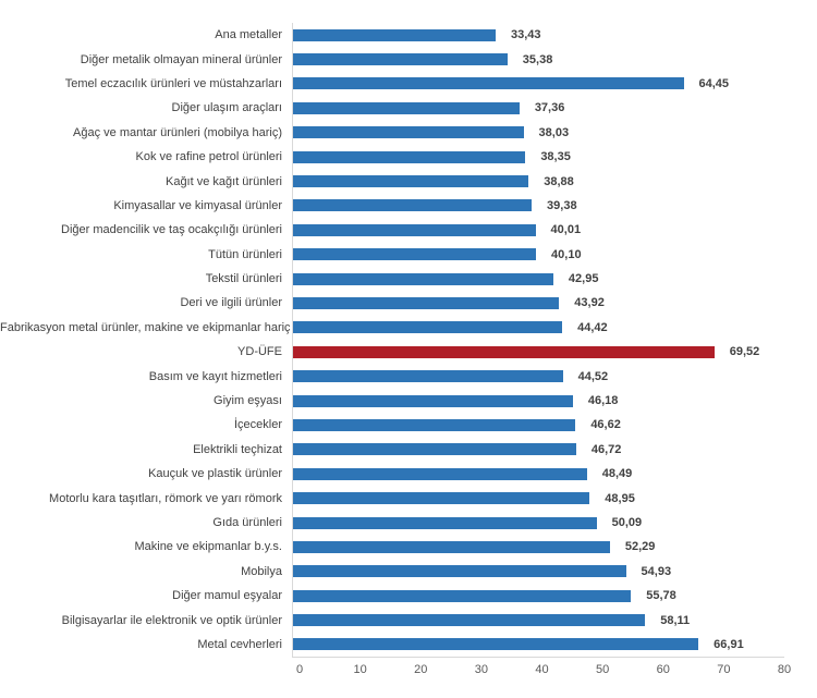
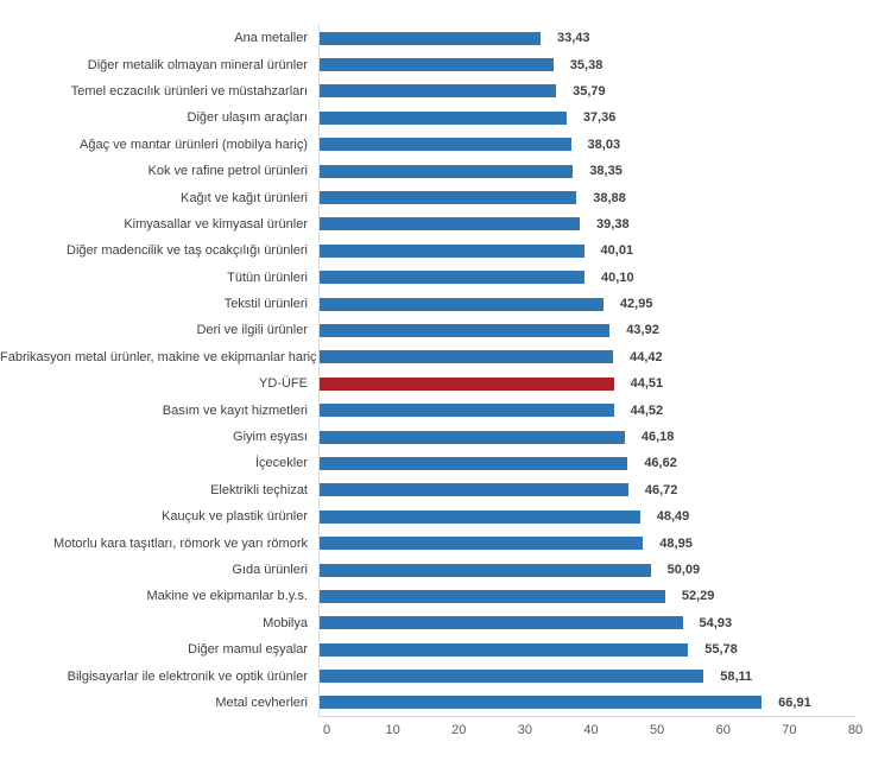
Temel eczacılık ürünleri ve müstahzarları: 64,45 -> 35,79
YD-ÜFE: 69,52 -> 44,51
